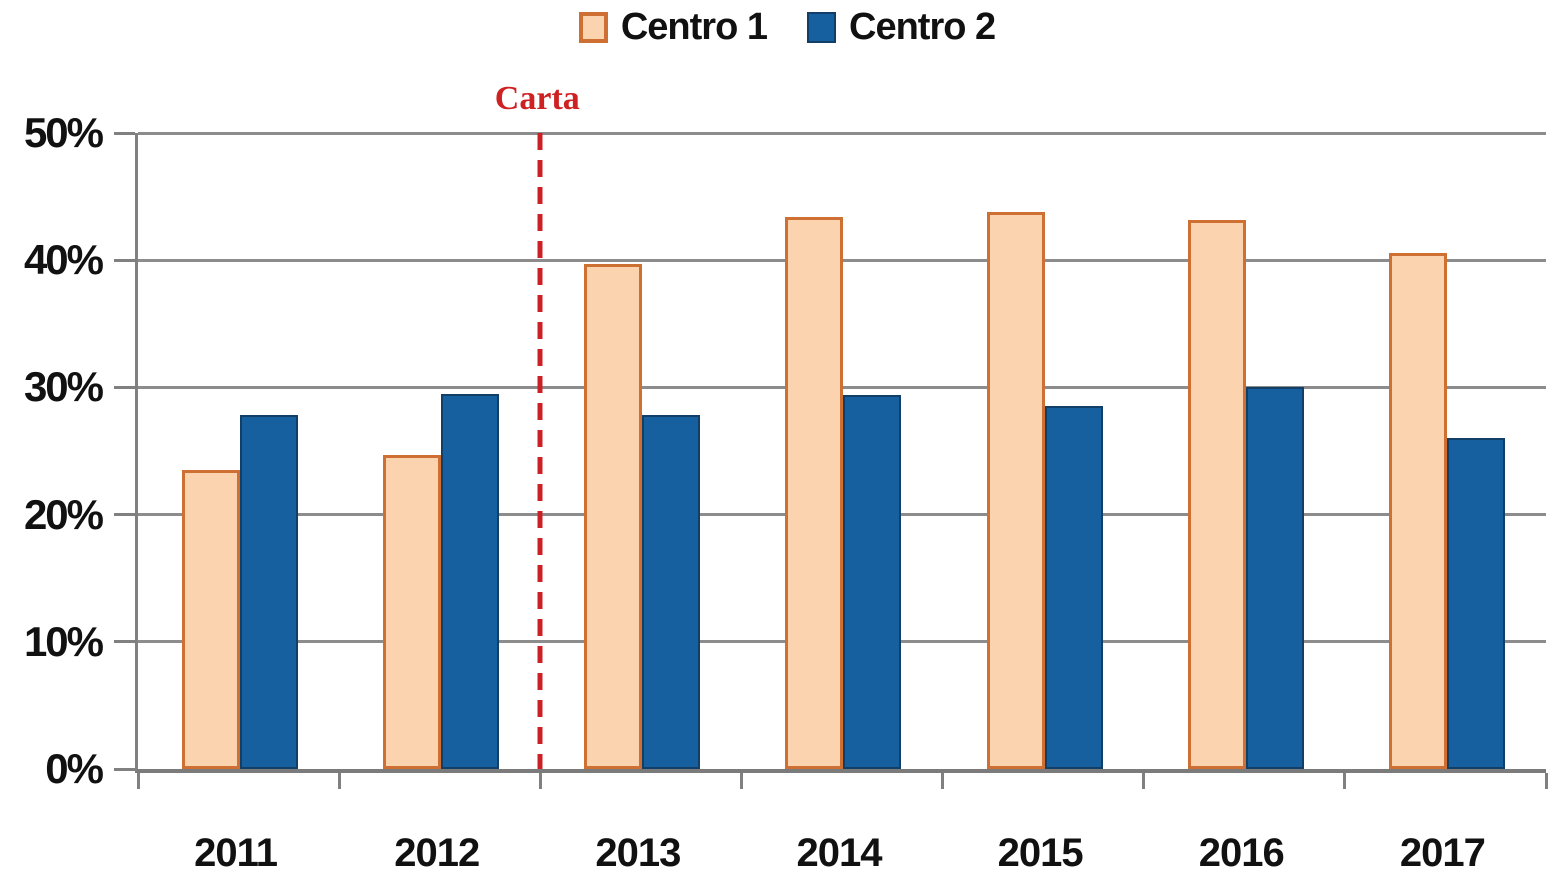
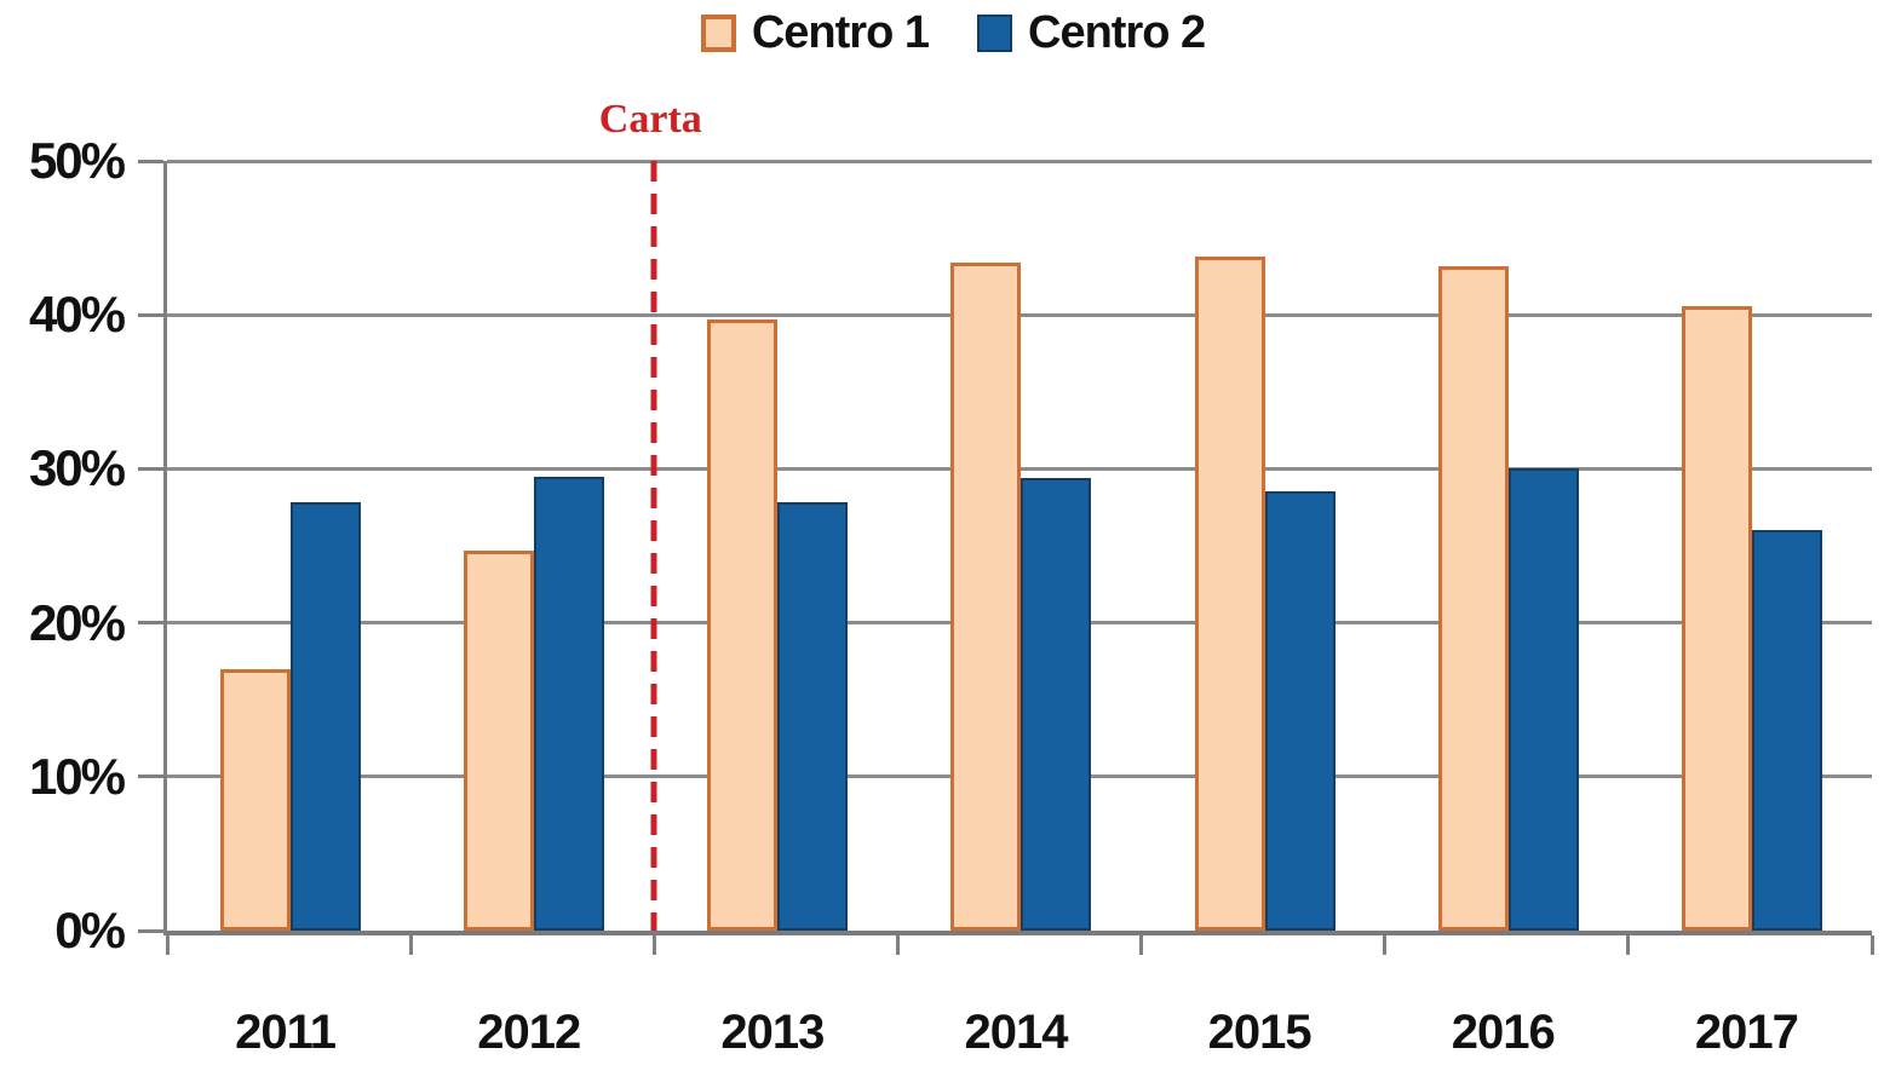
Centro 1/2011: 23.5% -> 17.0%
